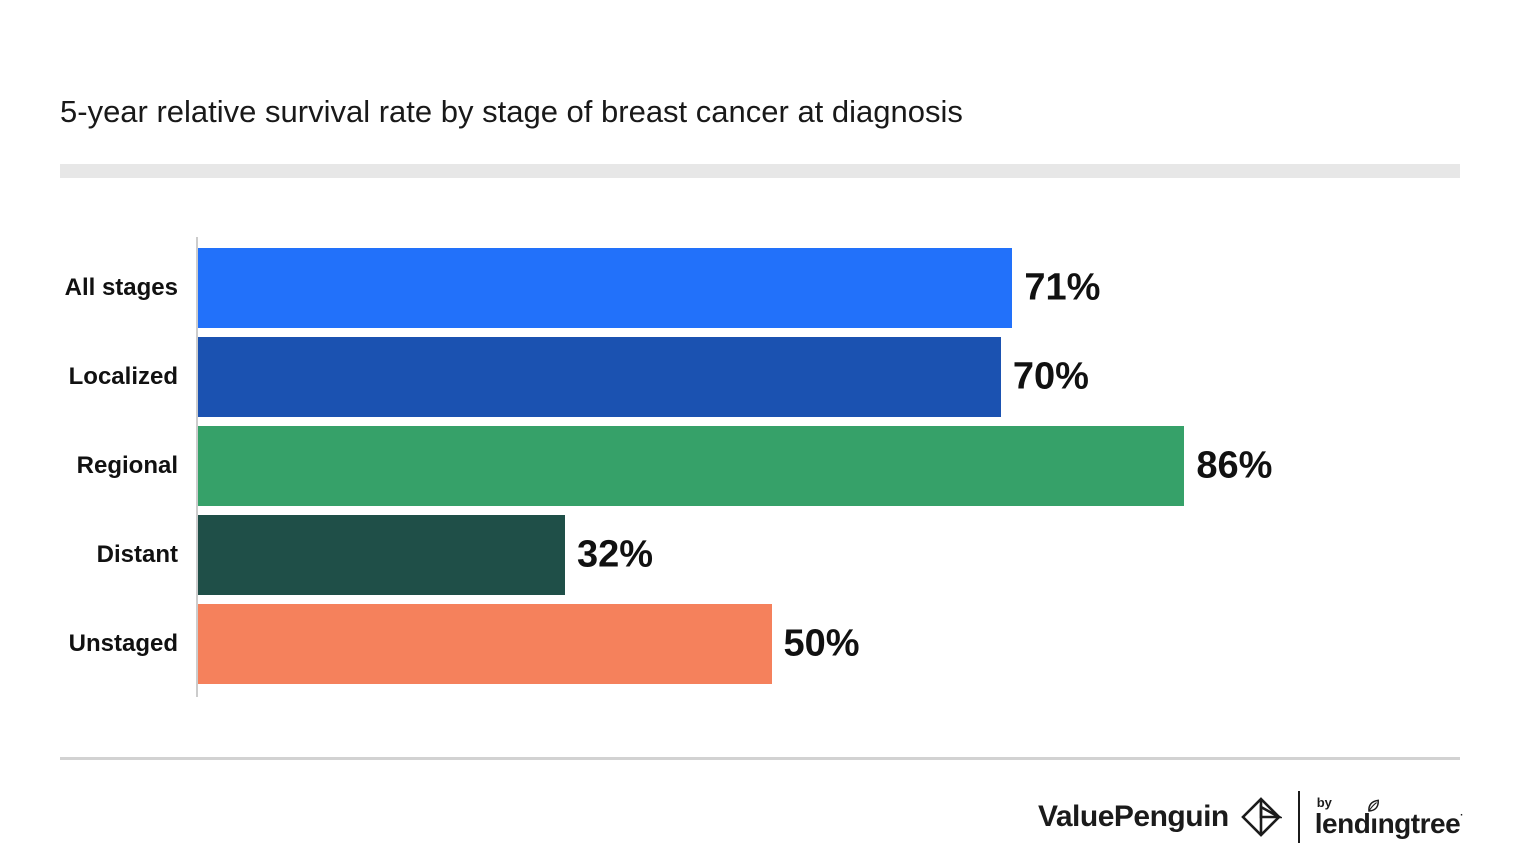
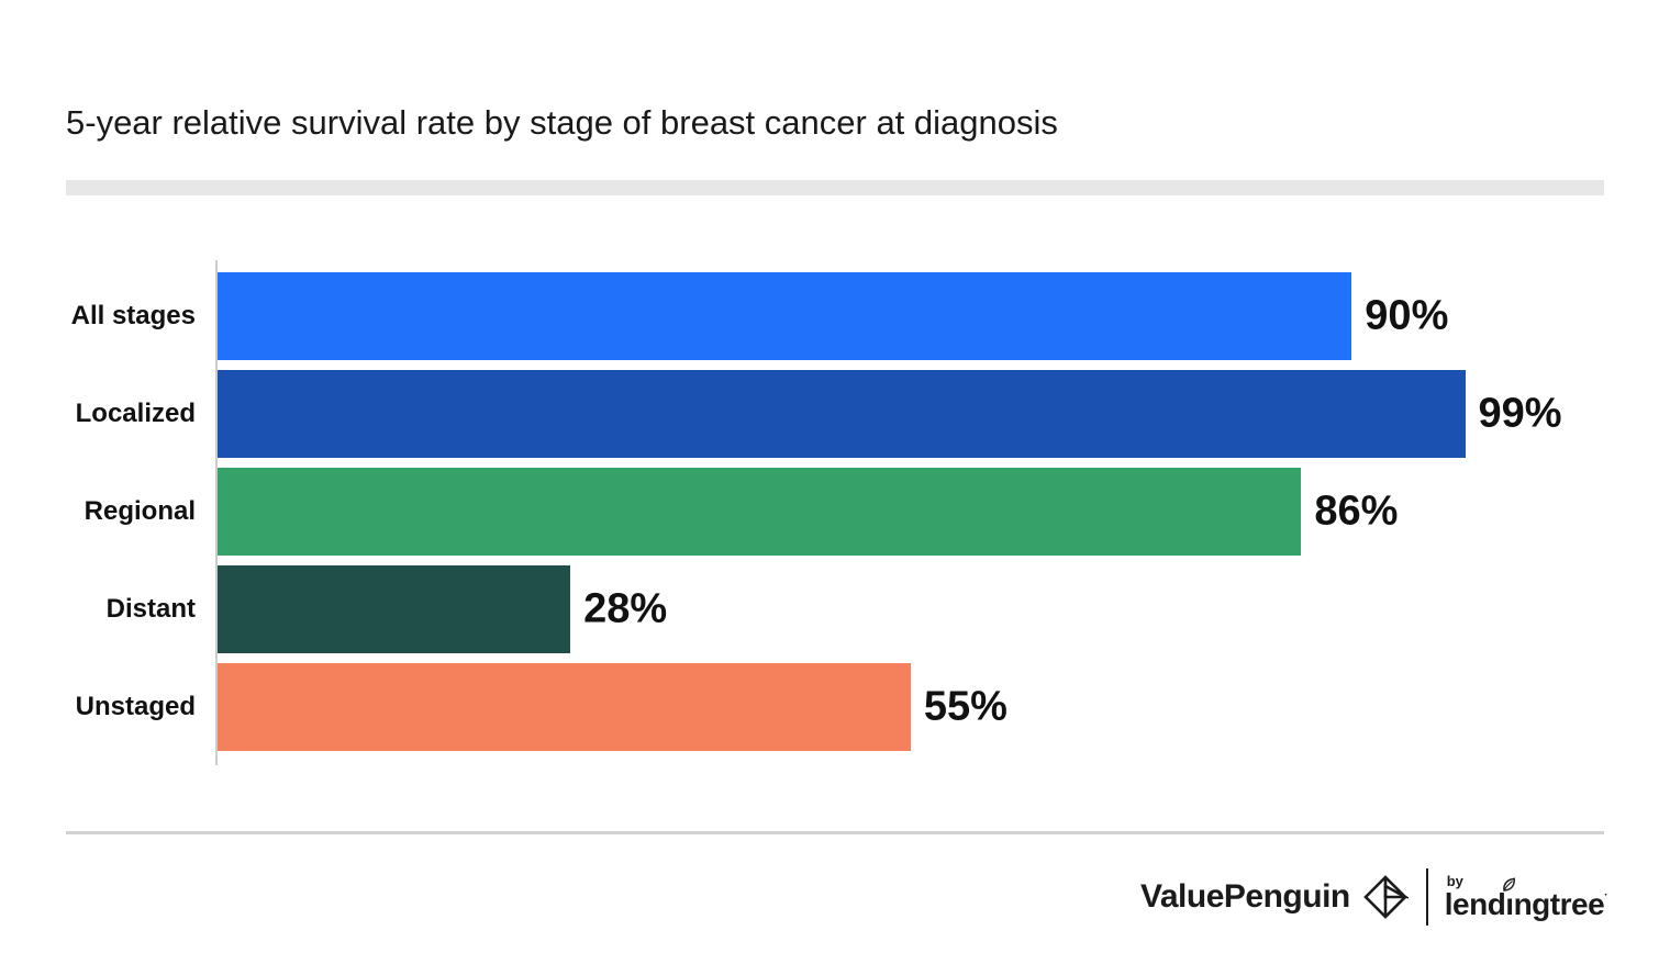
All stages: 71% -> 90%
Localized: 70% -> 99%
Distant: 32% -> 28%
Unstaged: 50% -> 55%
